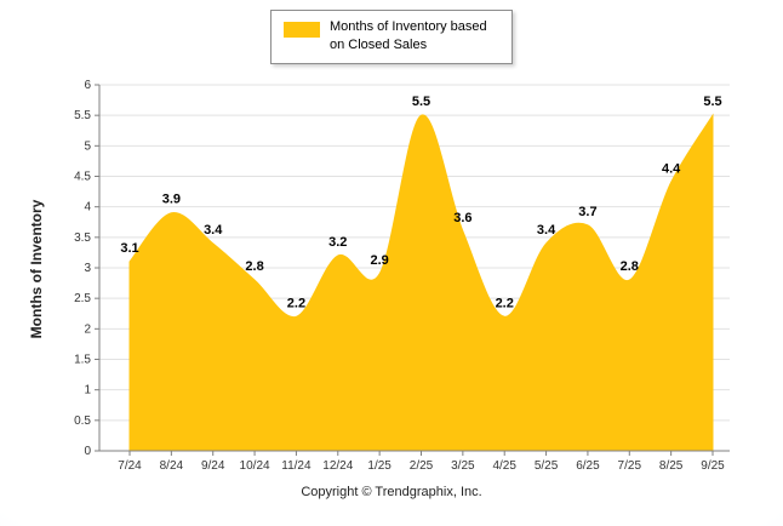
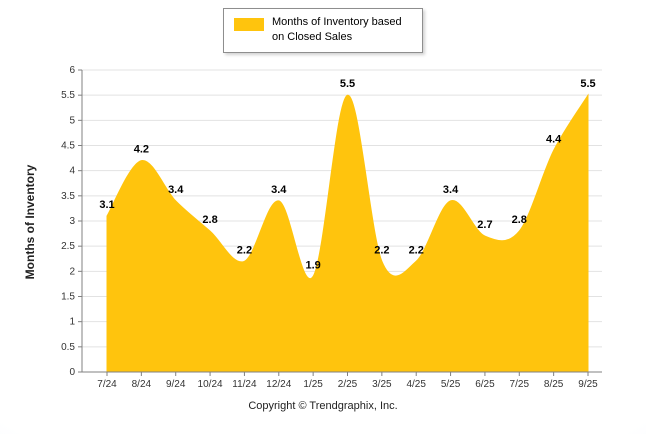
8/24: 3.9 -> 4.2
12/24: 3.2 -> 3.4
1/25: 2.9 -> 1.9
3/25: 3.6 -> 2.2
6/25: 3.7 -> 2.7
